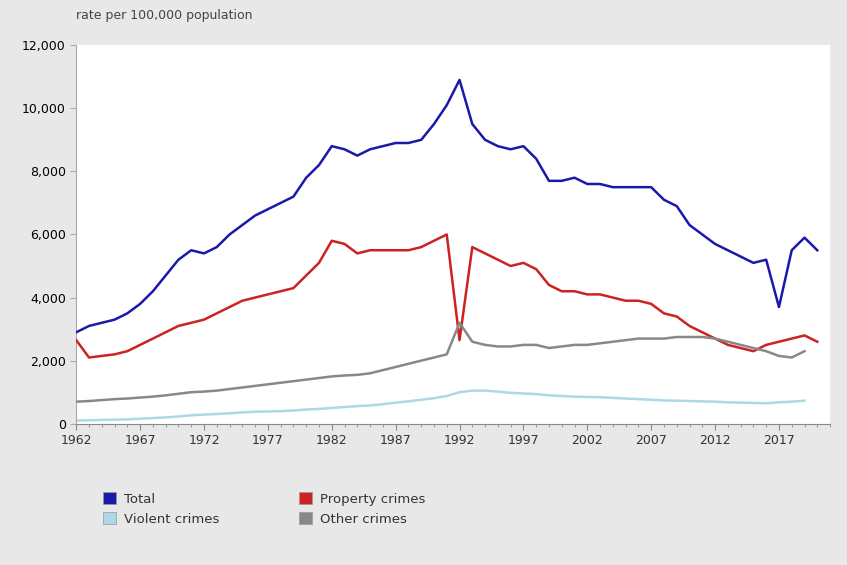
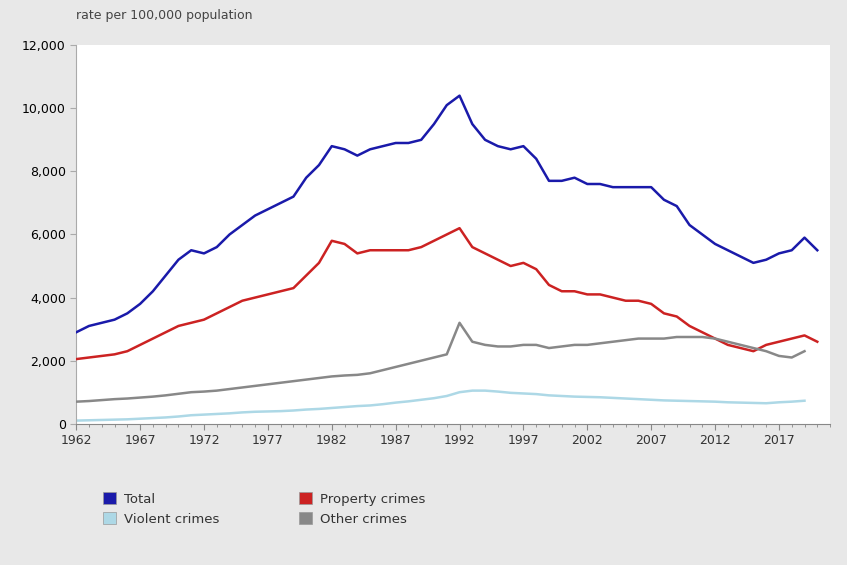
Property crimes/1962: 2,650 -> 2,050
Total/1992: 10,900 -> 10,400
Property crimes/1992: 2,650 -> 6,200
Total/2017: 3,700 -> 5,400
